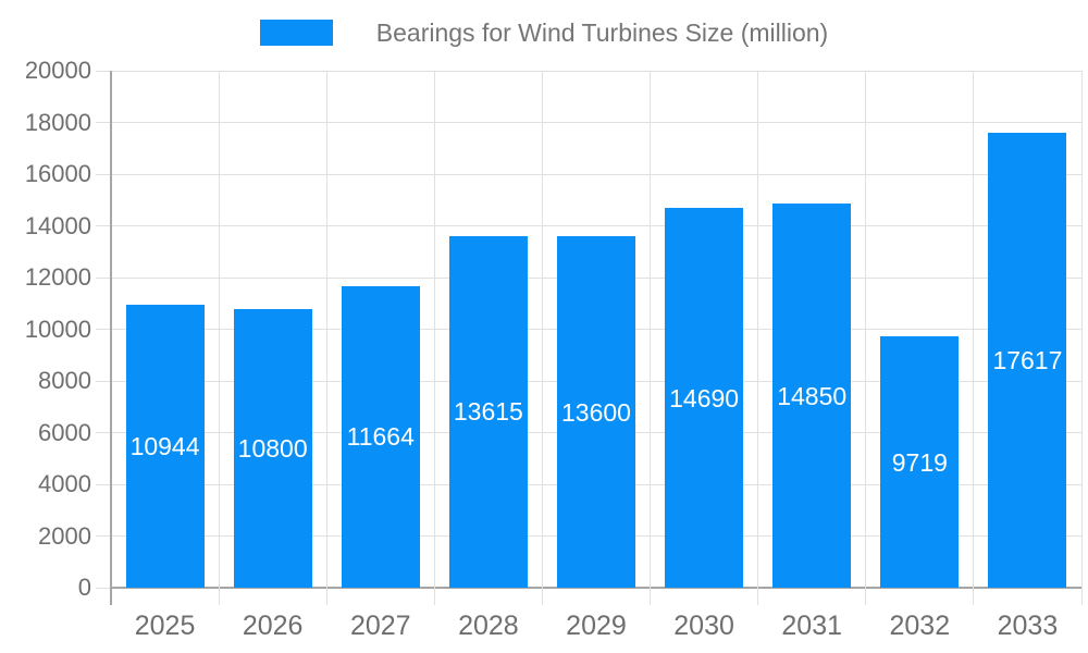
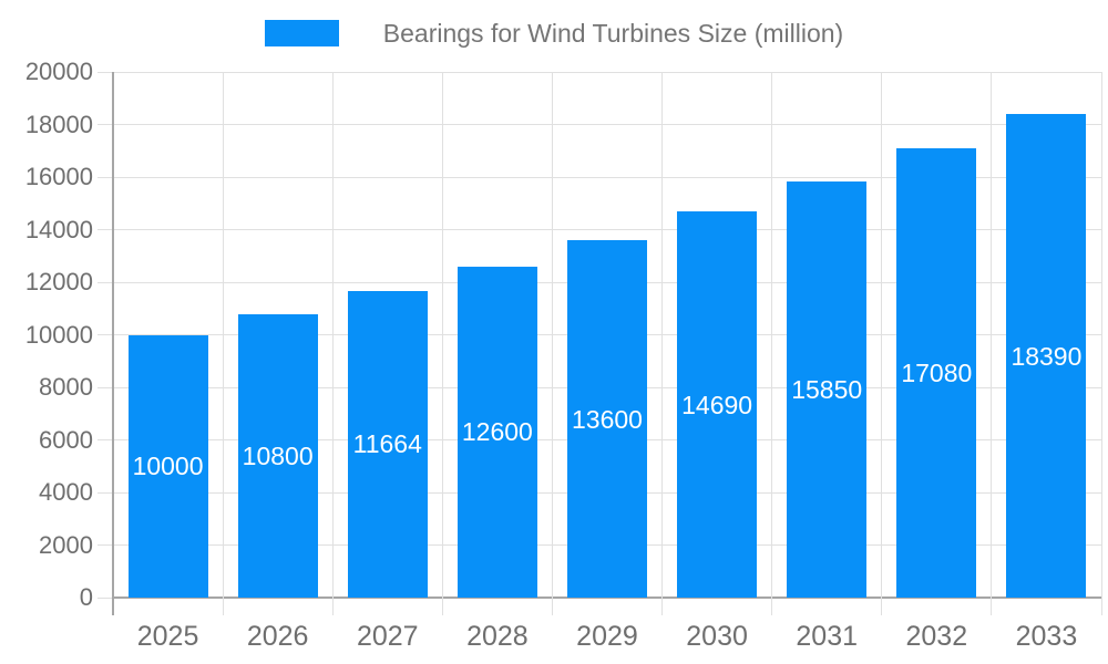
2025: 10944 -> 10000
2028: 13615 -> 12600
2031: 14850 -> 15850
2032: 9719 -> 17080
2033: 17617 -> 18390
